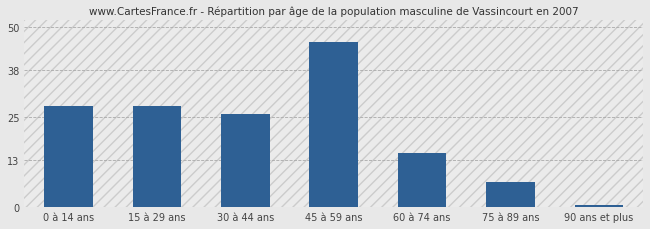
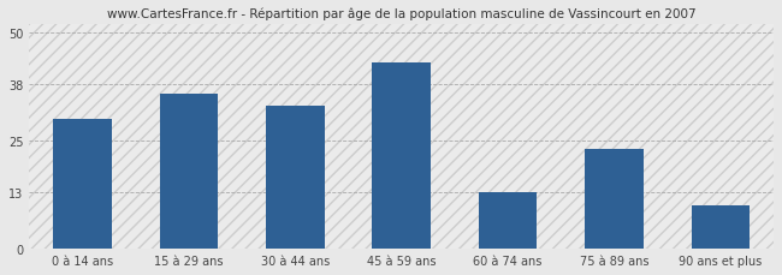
0 à 14 ans: 28.0 -> 30.0
15 à 29 ans: 28.0 -> 36.0
30 à 44 ans: 26.0 -> 33.0
45 à 59 ans: 46.0 -> 43.0
60 à 74 ans: 15.0 -> 13.0
75 à 89 ans: 7.0 -> 23.0
90 ans et plus: 0.5 -> 10.0
